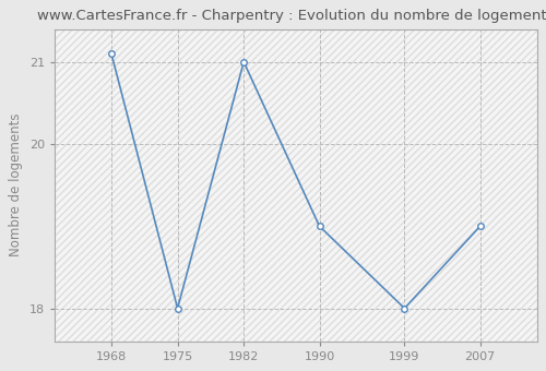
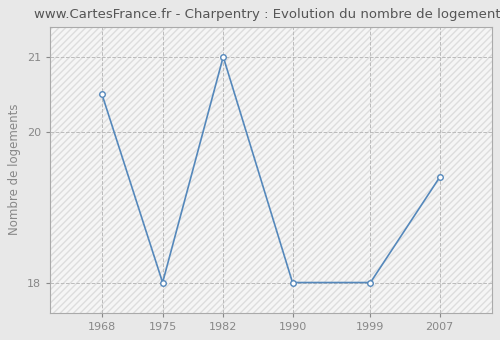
1968: 21.1 -> 20.5
1990: 19.0 -> 18.0
2007: 19.0 -> 19.4
